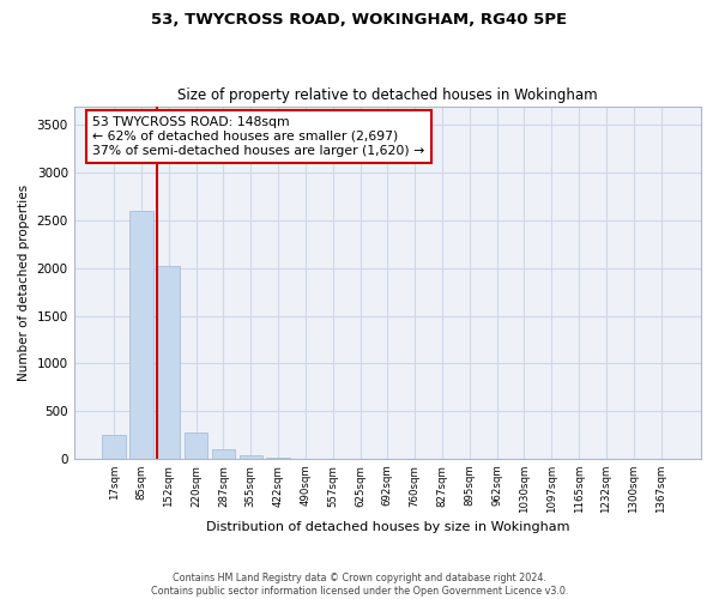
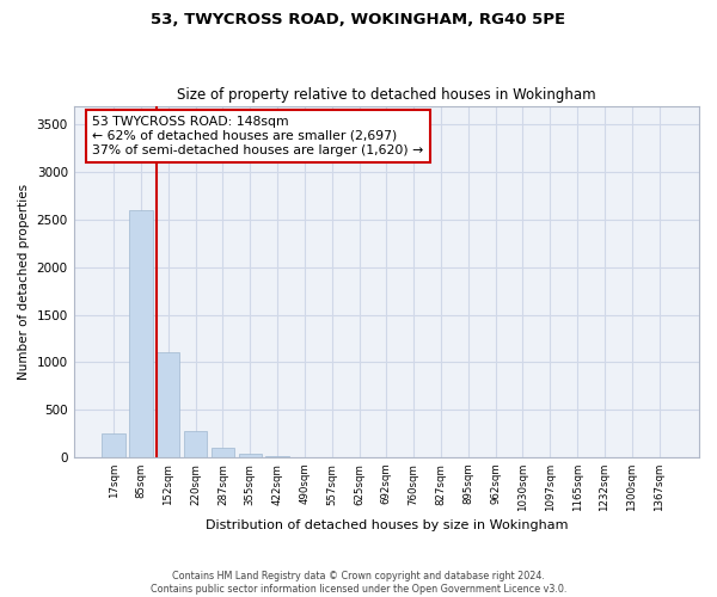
152sqm: 2020 -> 1100
